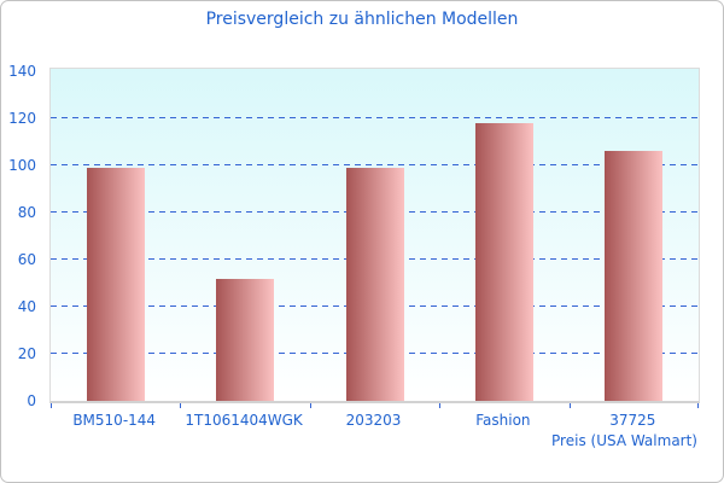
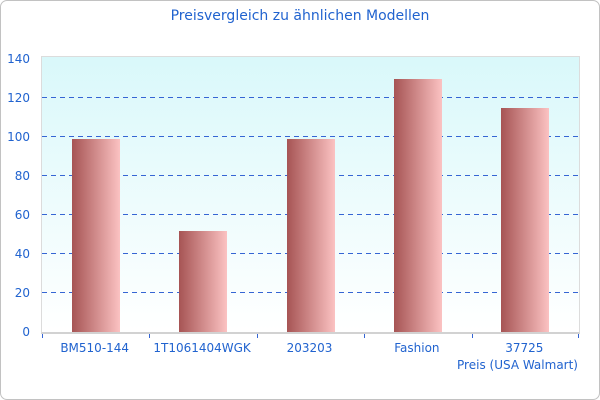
Fashion: 118 -> 130
37725: 106 -> 115
